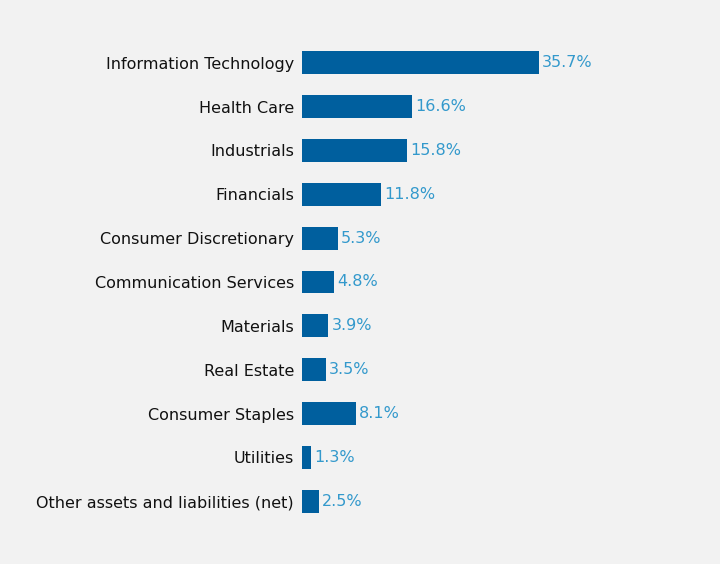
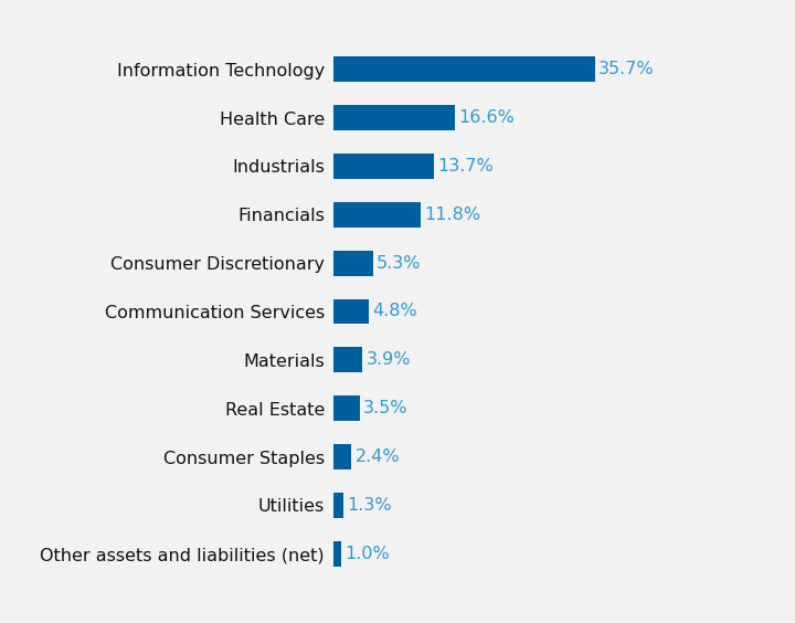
Industrials: 15.8% -> 13.7%
Consumer Staples: 8.1% -> 2.4%
Other assets and liabilities (net): 2.5% -> 1.0%
